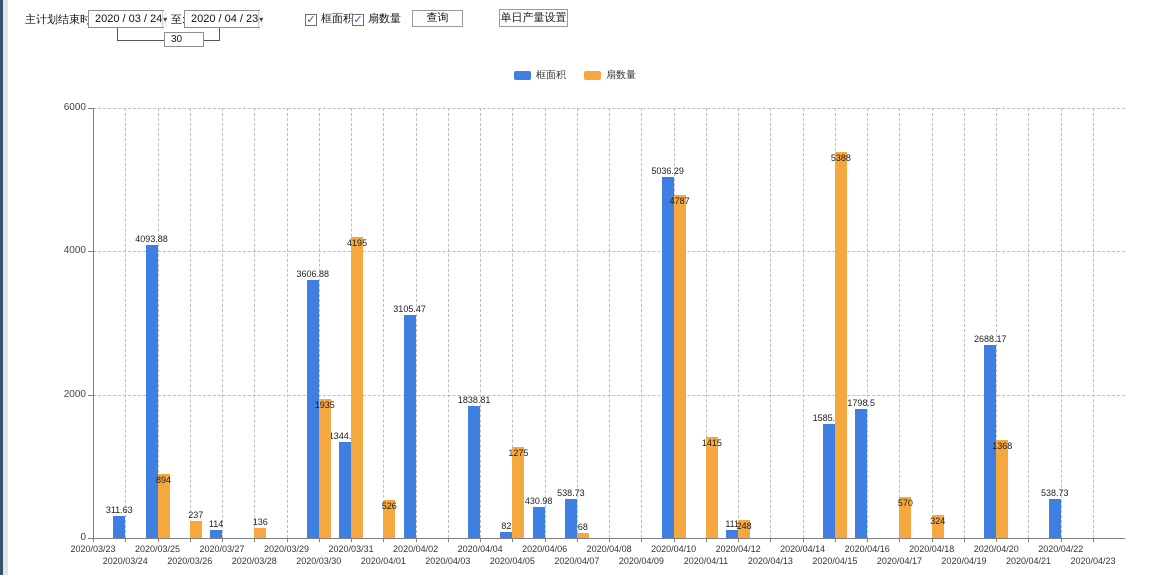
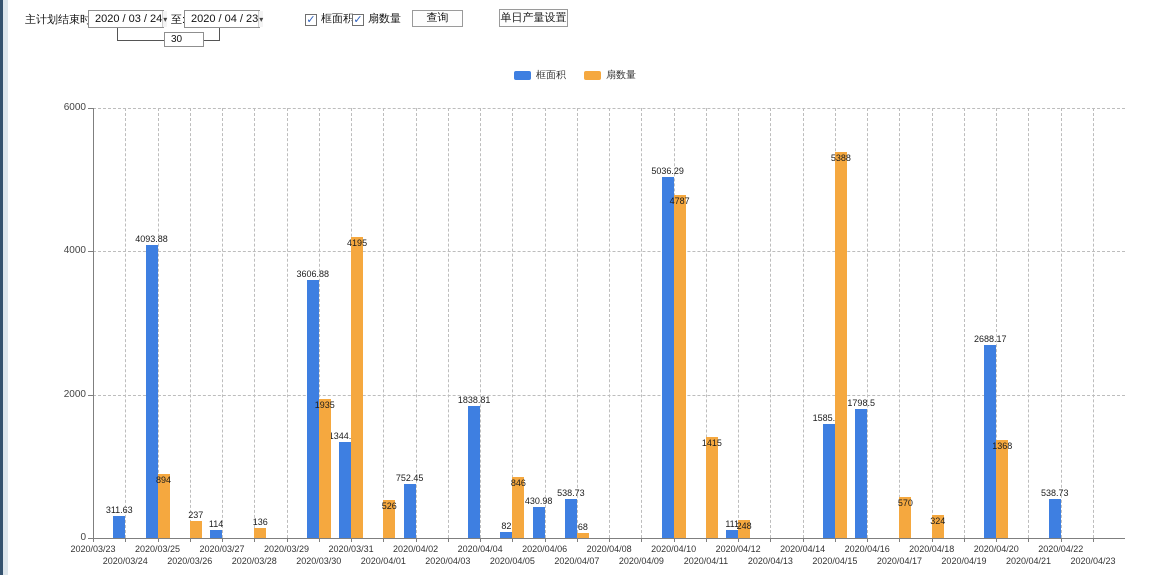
框面积/2020/04/02: 3105.47 -> 752.45
扇数量/2020/04/05: 1275 -> 846
